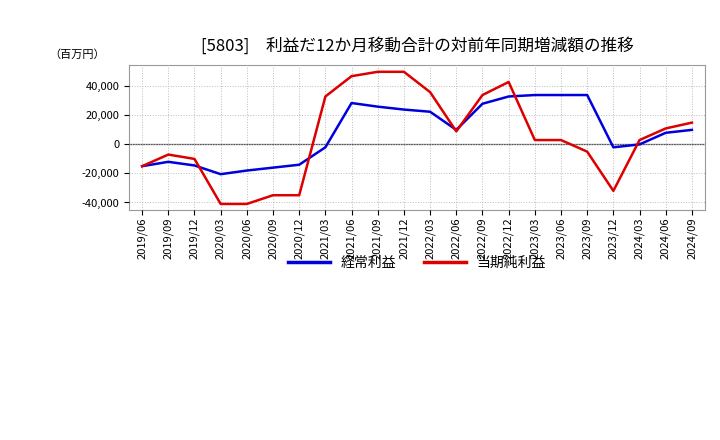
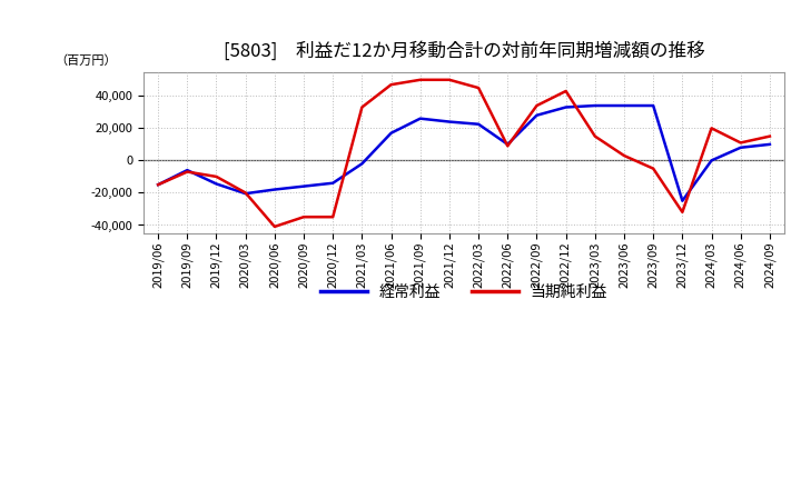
経常利益/2019/09: -12,000 -> -6,000
当期純利益/2020/03: -41,000 -> -20,000
経常利益/2021/06: 28,000 -> 17,000
当期純利益/2022/03: 36,000 -> 45,000
当期純利益/2023/03: 3,000 -> 15,000
経常利益/2023/12: -2,000 -> -25,000
当期純利益/2024/03: 3,000 -> 20,000
